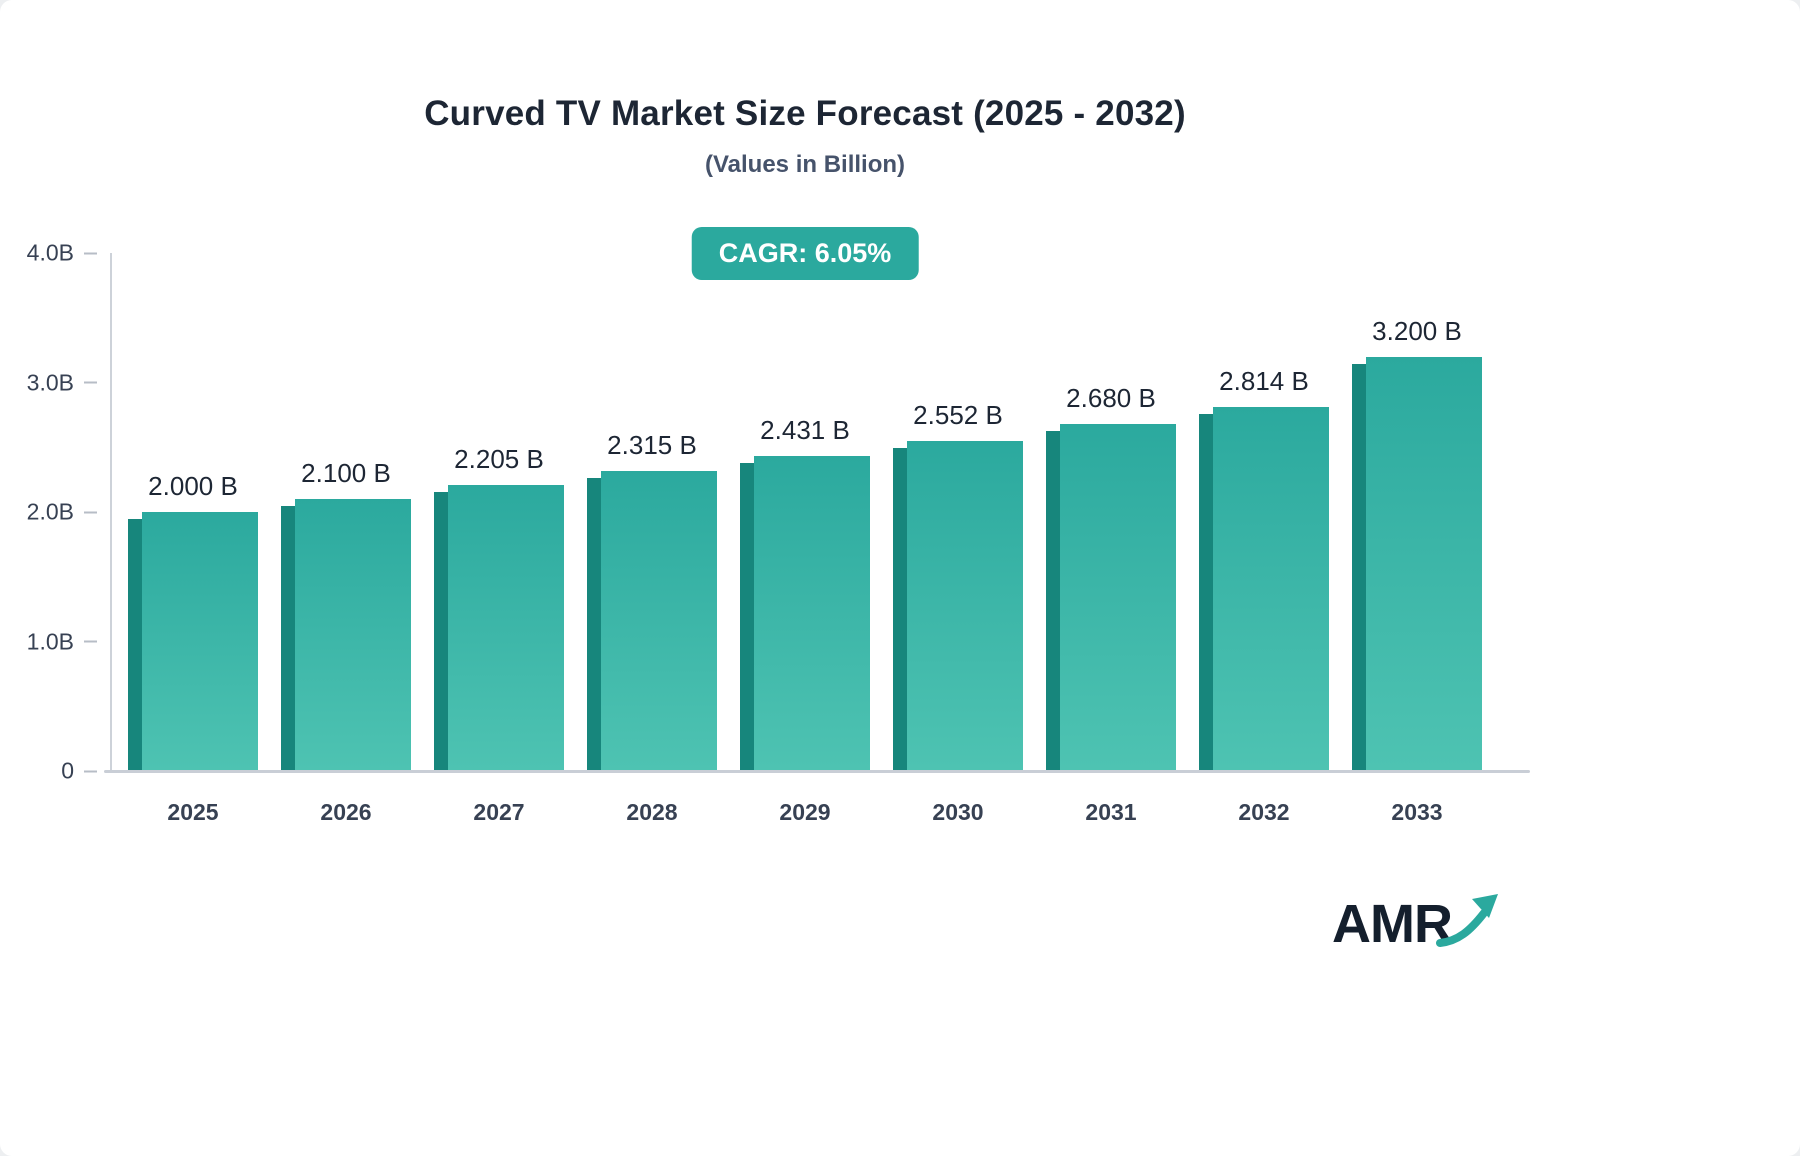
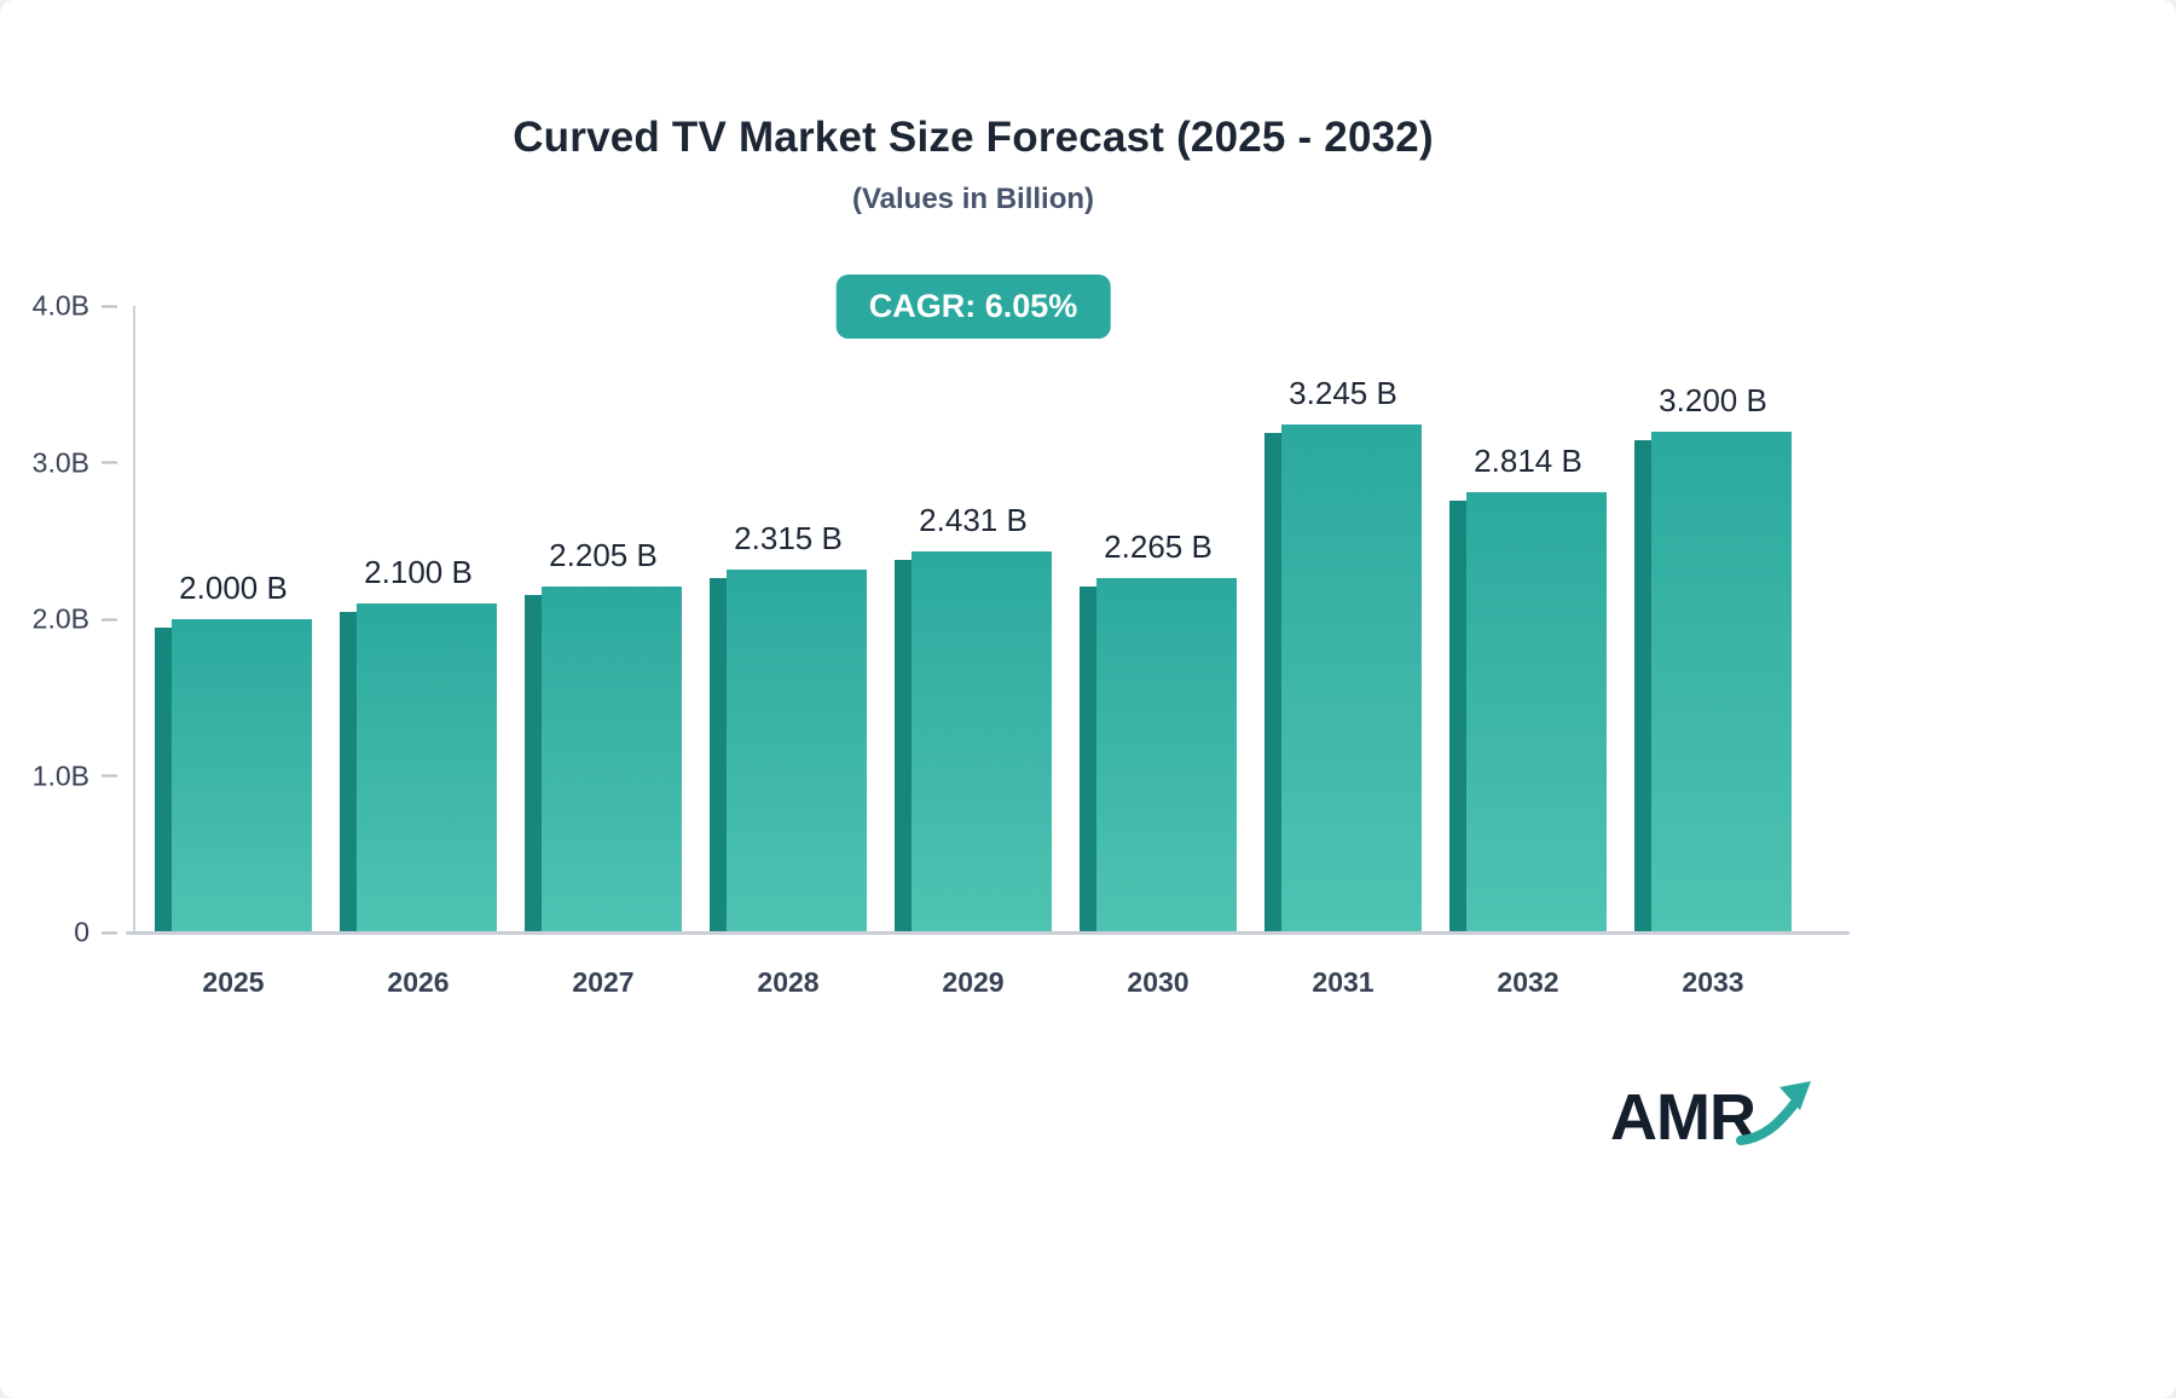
2030: 2.552 -> 2.265
2031: 2.680 -> 3.245
